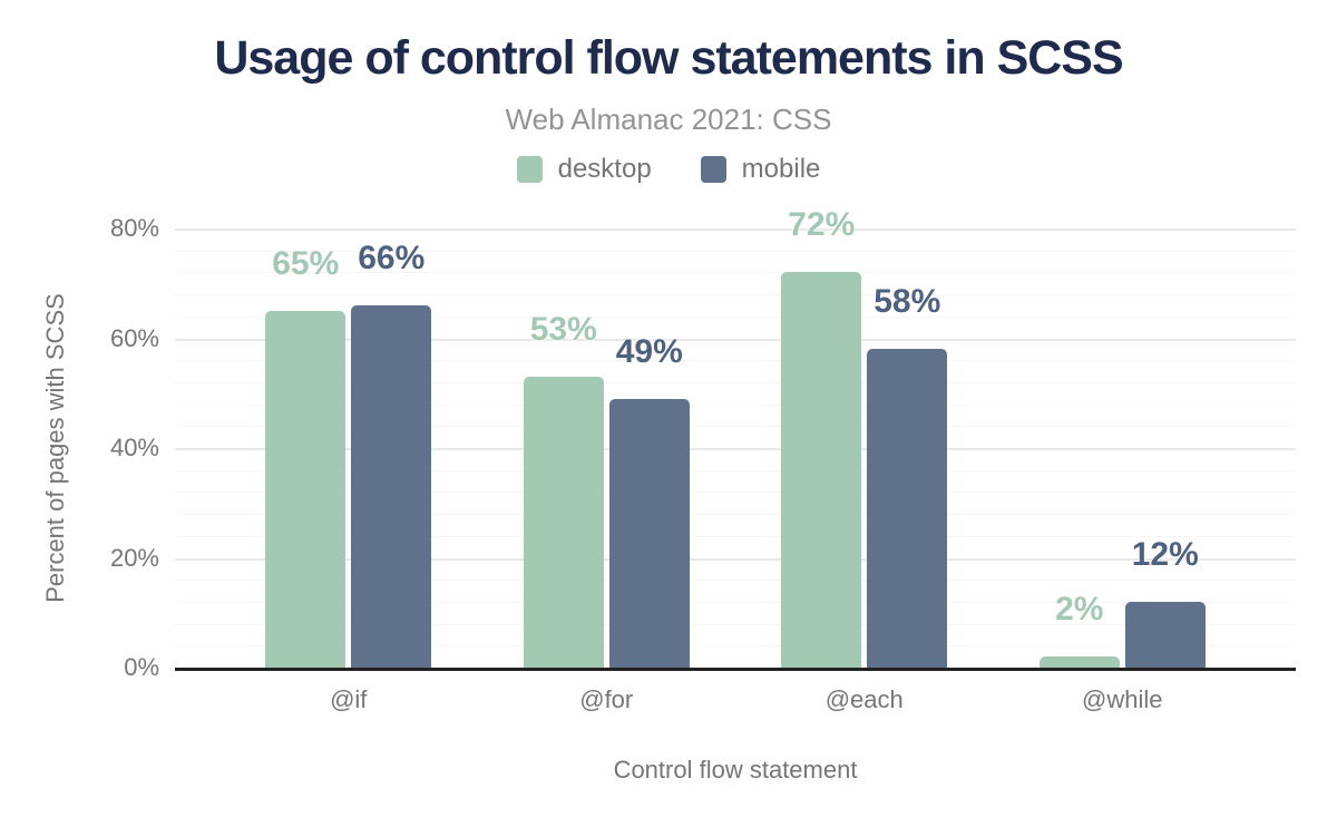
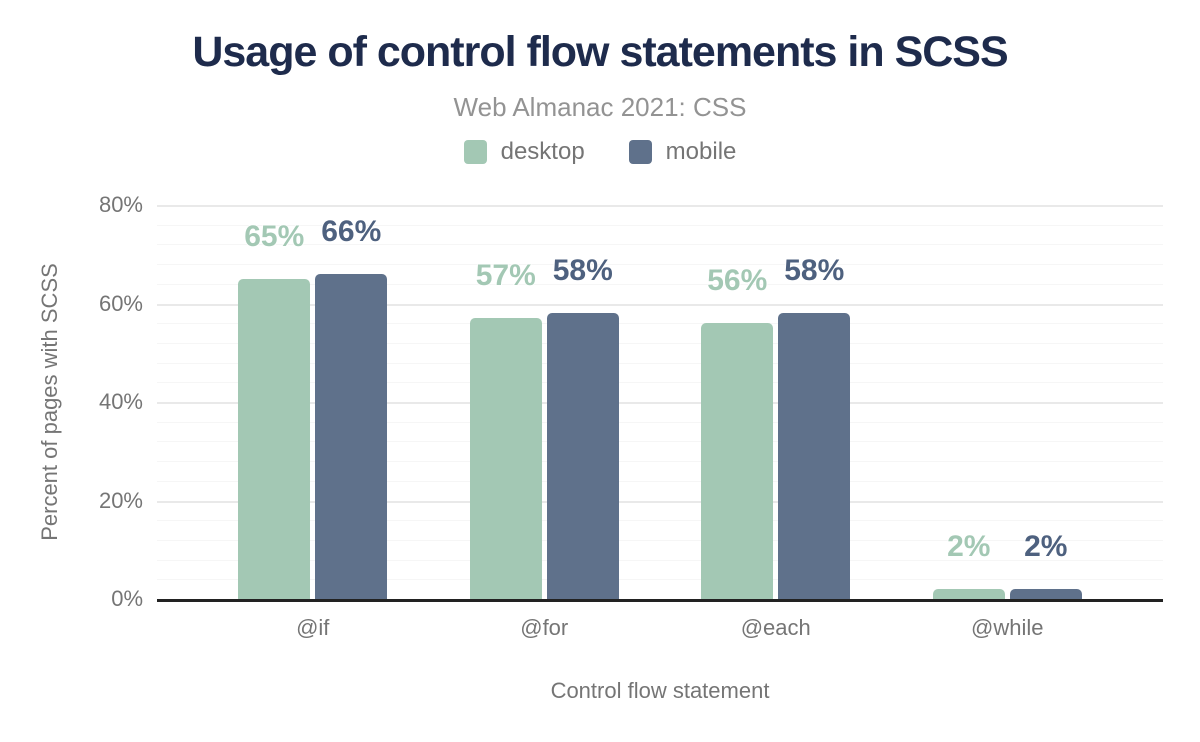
desktop/@for: 53% -> 57%
mobile/@for: 49% -> 58%
desktop/@each: 72% -> 56%
mobile/@while: 12% -> 2%
